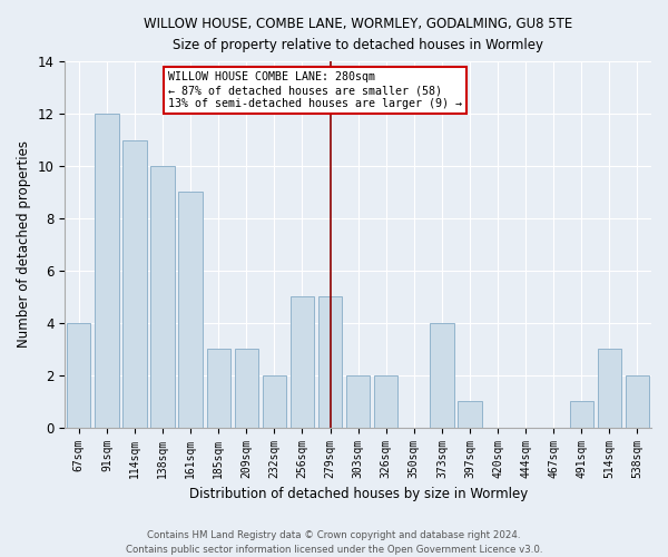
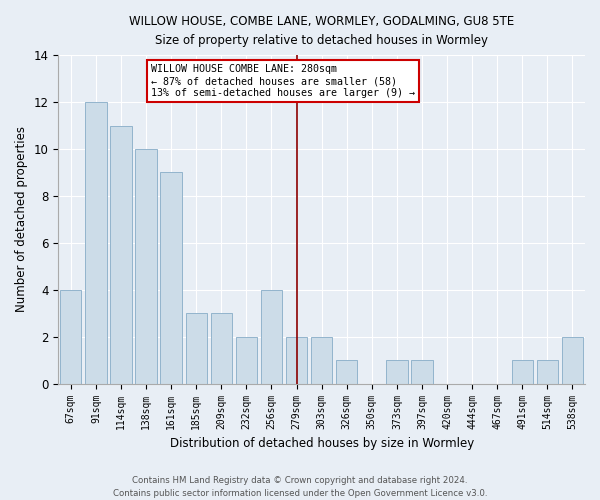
256sqm: 5 -> 4
279sqm: 5 -> 2
326sqm: 2 -> 1
373sqm: 4 -> 1
514sqm: 3 -> 1
